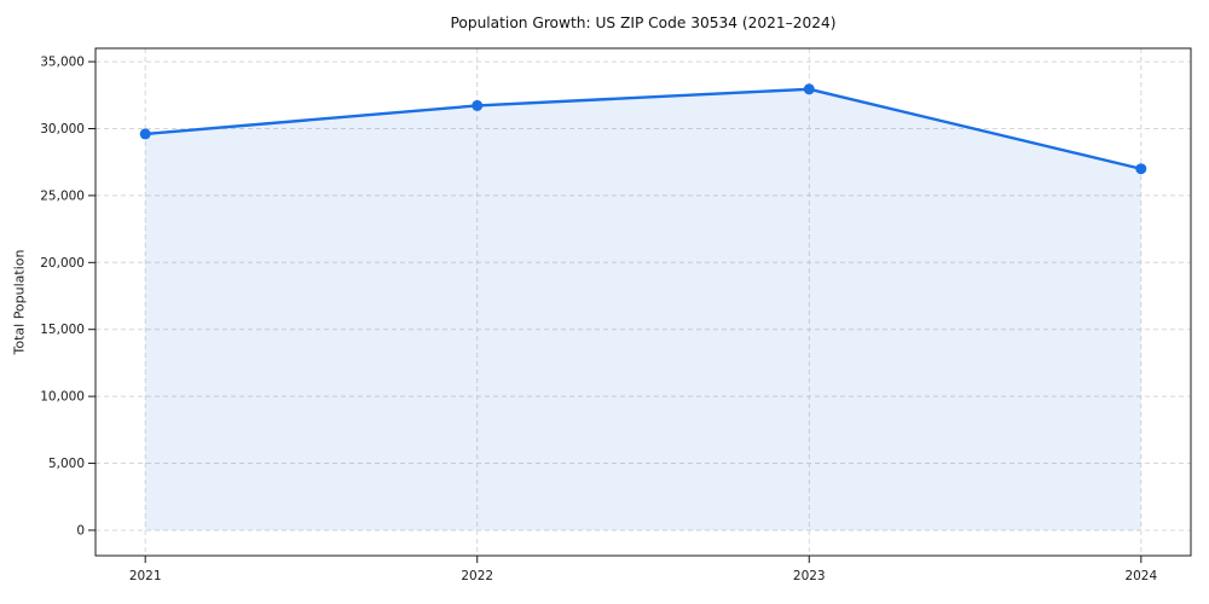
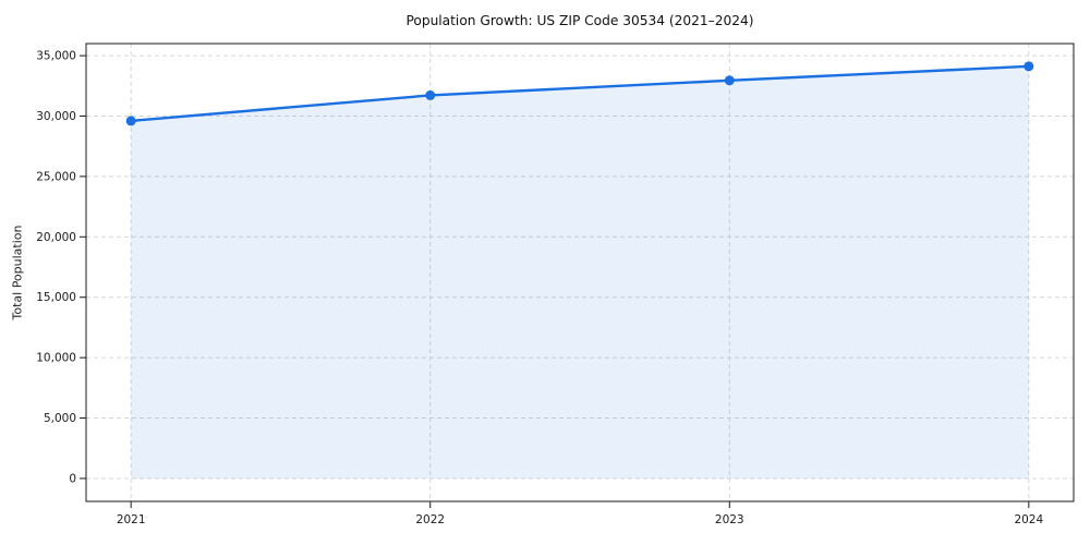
2024: 27000 -> 34100
